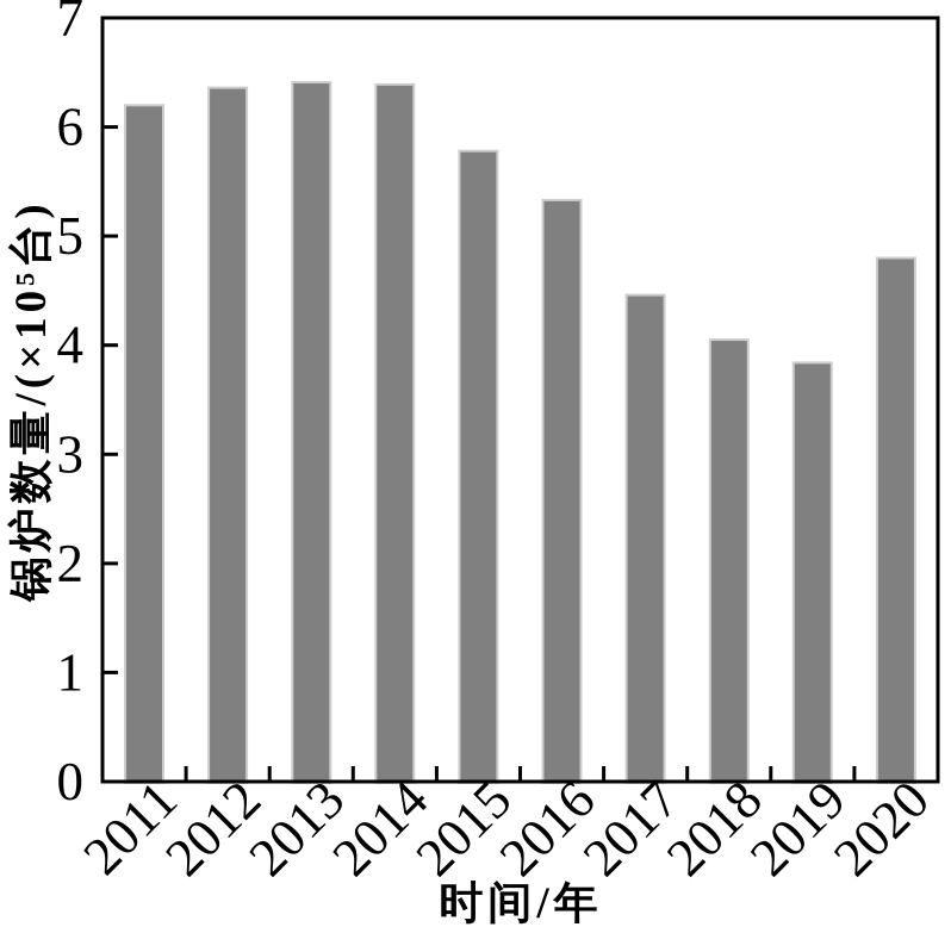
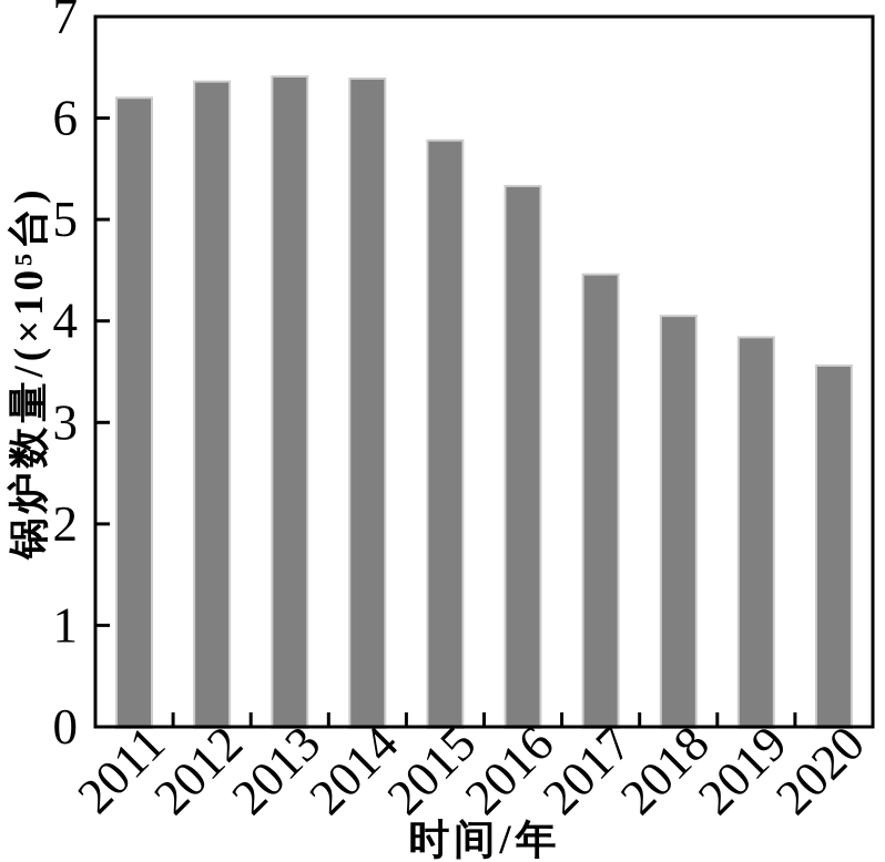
2020: 4.8 -> 3.6
